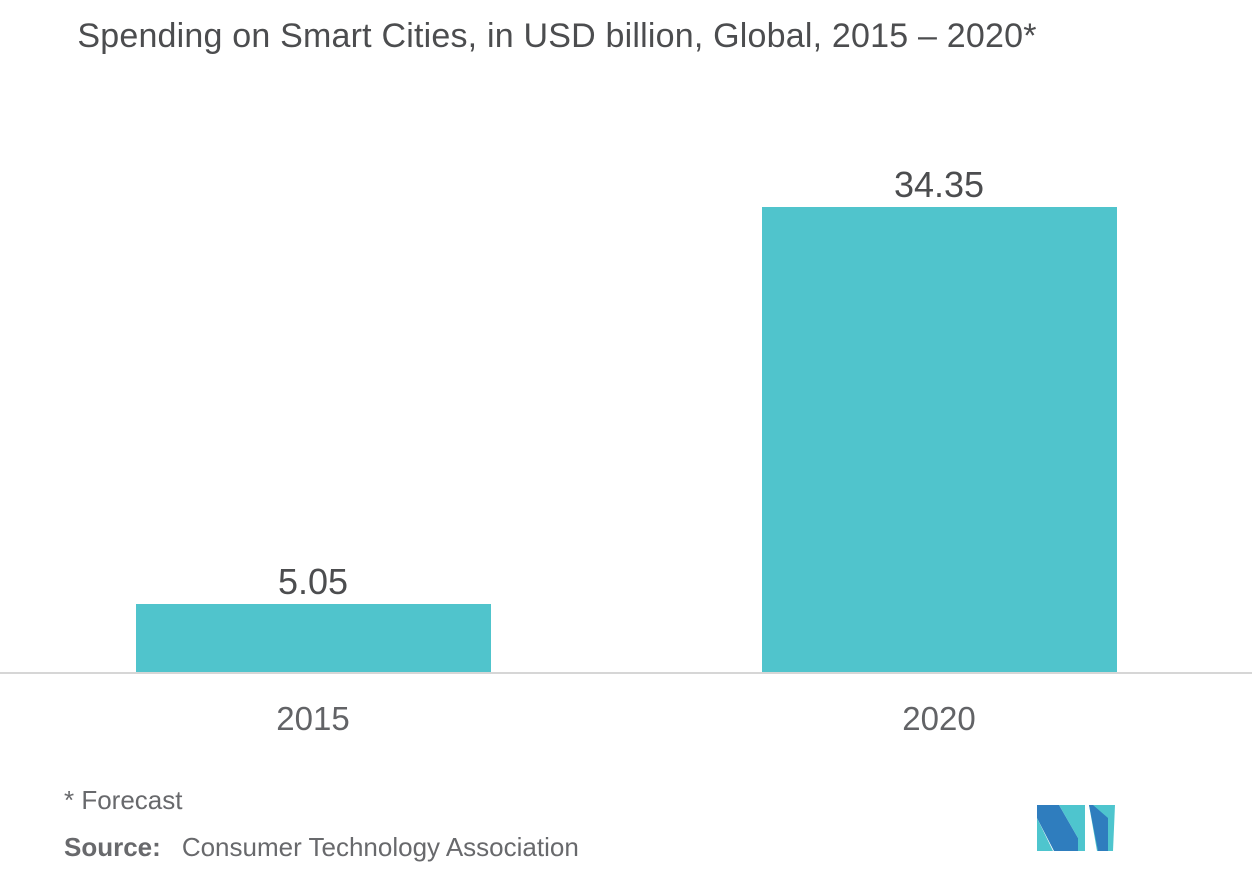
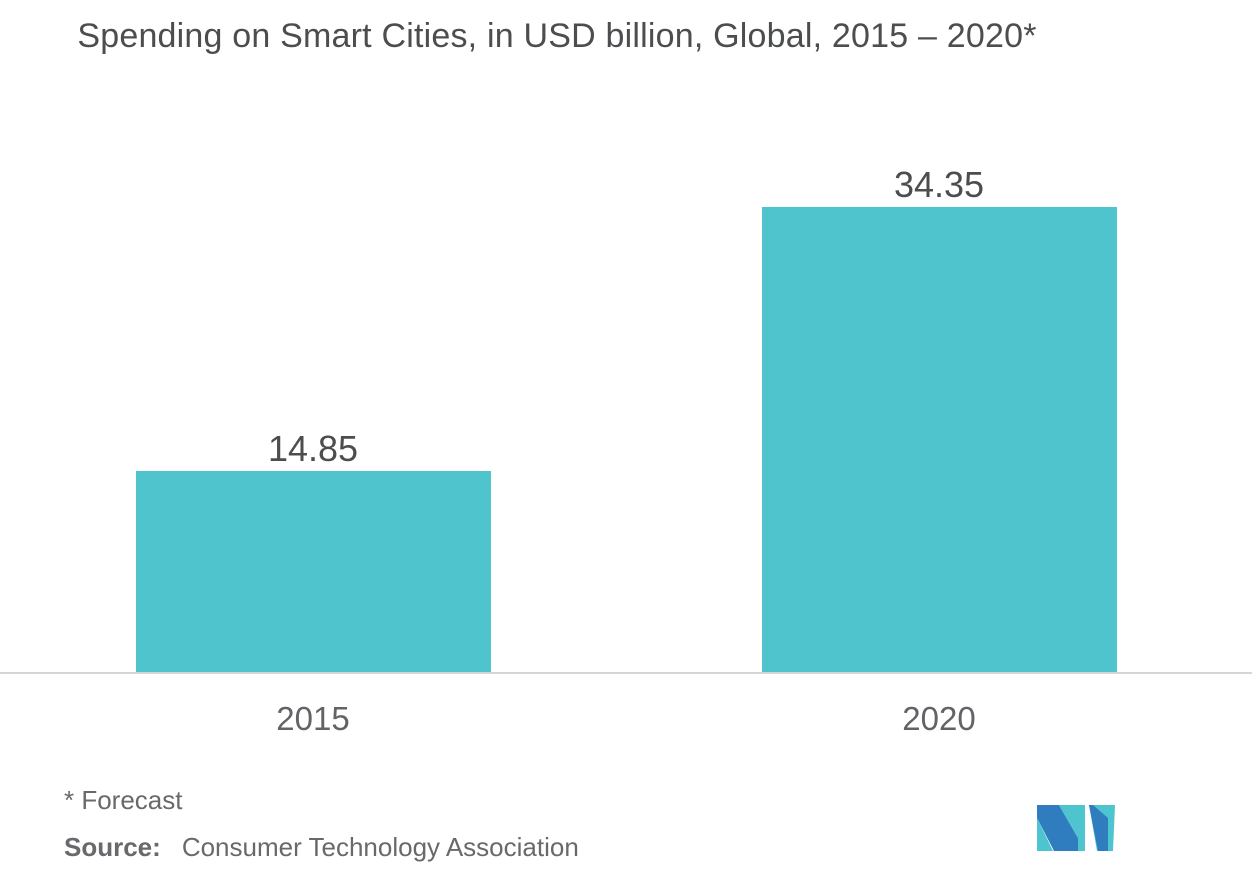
2015: 5.05 -> 14.85
